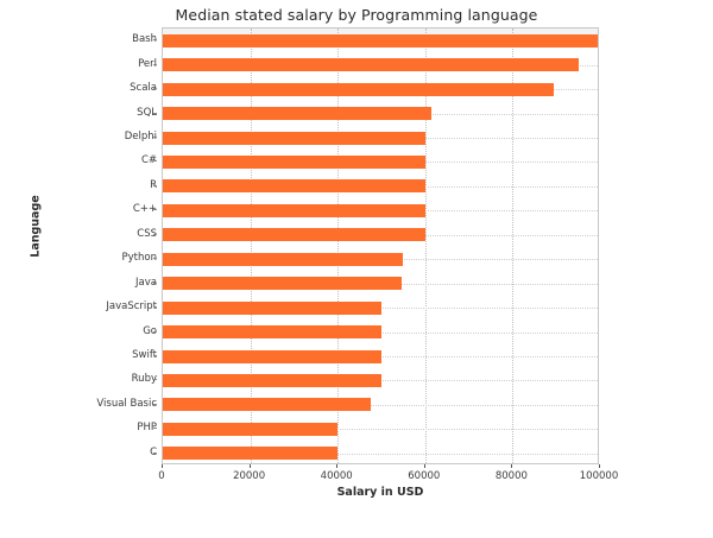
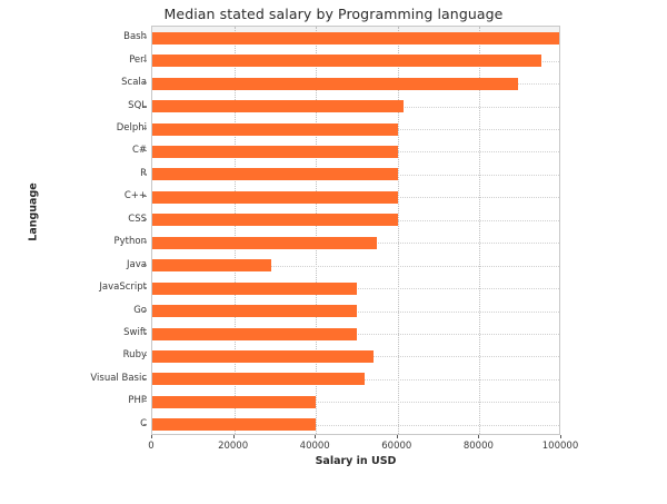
Java: 54000 -> 29000
Ruby: 50000 -> 54000
Visual Basic: 48000 -> 52000
